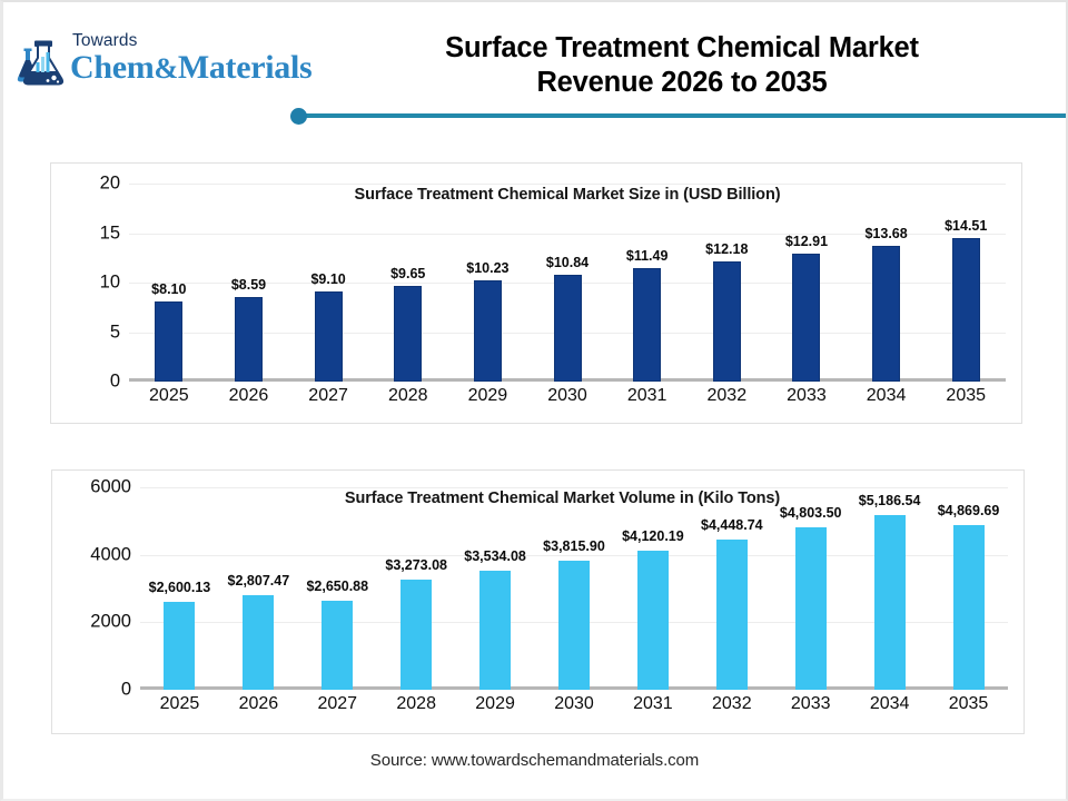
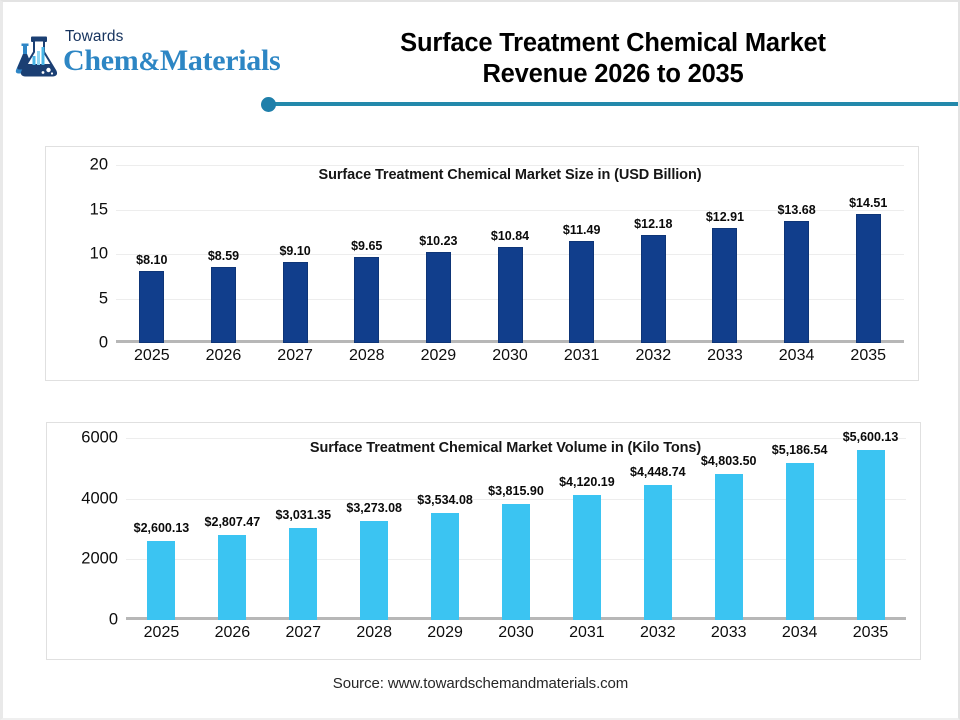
Surface Treatment Chemical Market Volume in (Kilo Tons)/2027: $2,650.88 -> $3,031.35
Surface Treatment Chemical Market Volume in (Kilo Tons)/2035: $4,869.69 -> $5,600.13
